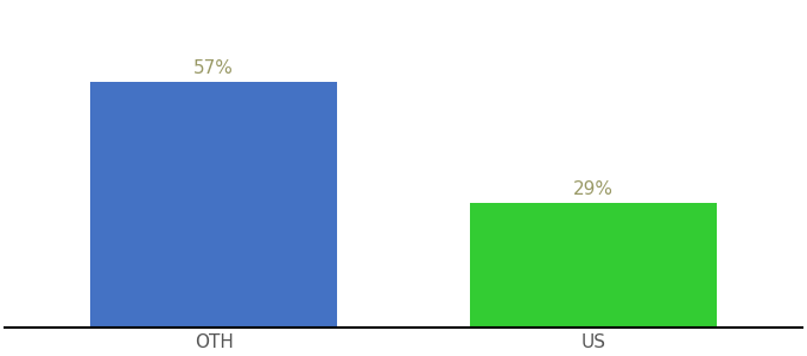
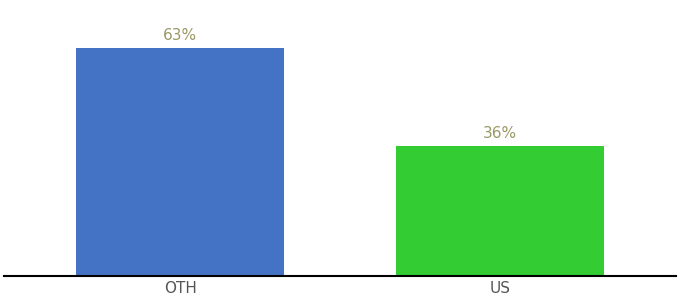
OTH: 57% -> 63%
US: 29% -> 36%
